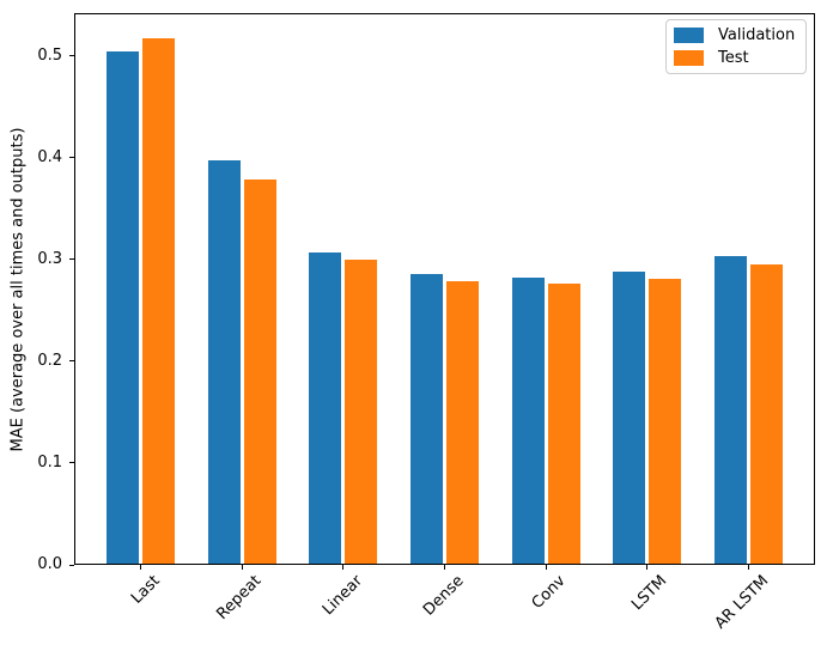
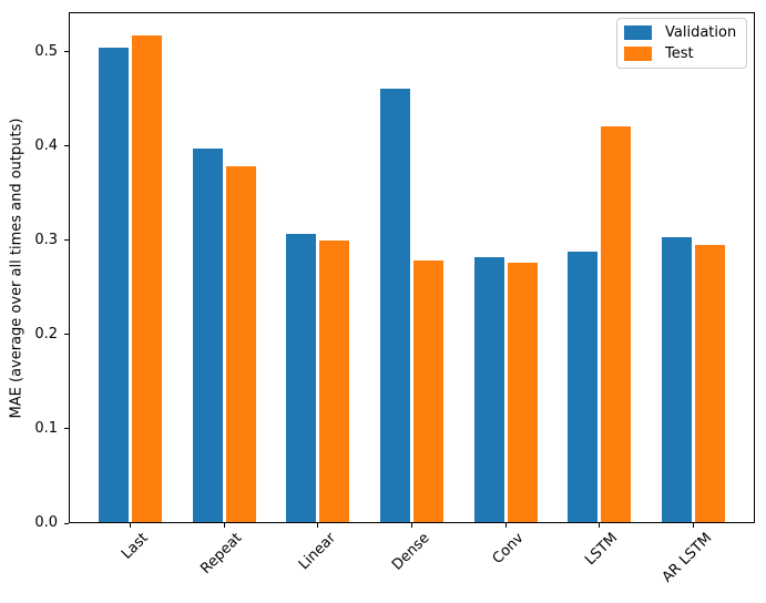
Validation/Dense: 0.28 -> 0.46
Test/LSTM: 0.28 -> 0.42
